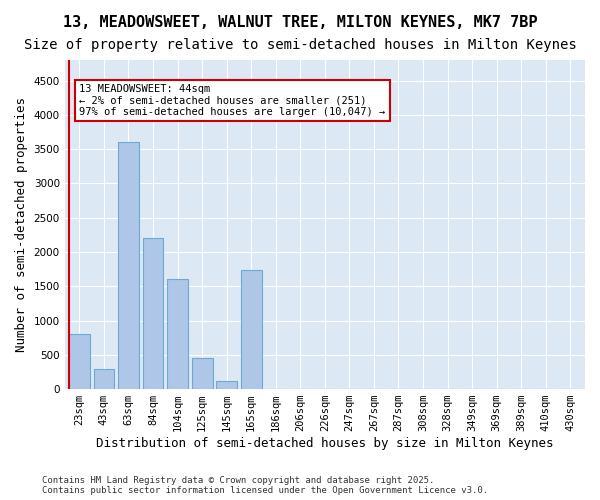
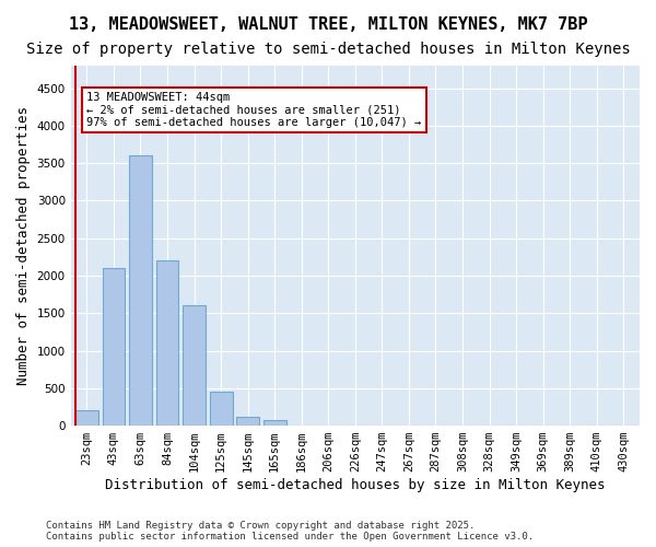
23sqm: 800 -> 200
43sqm: 300 -> 2100
165sqm: 1740 -> 70
